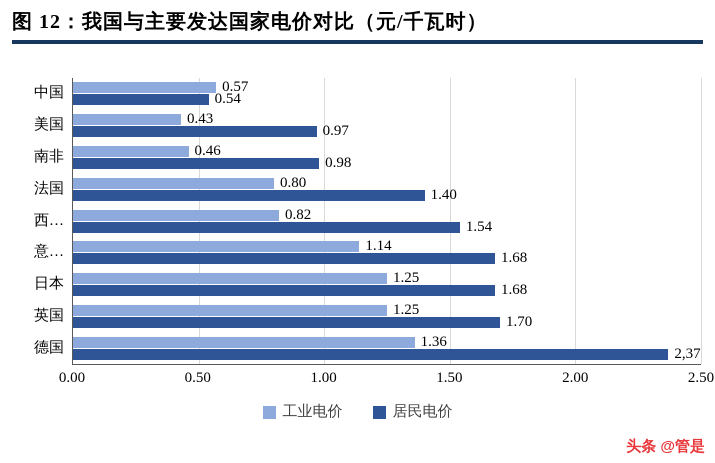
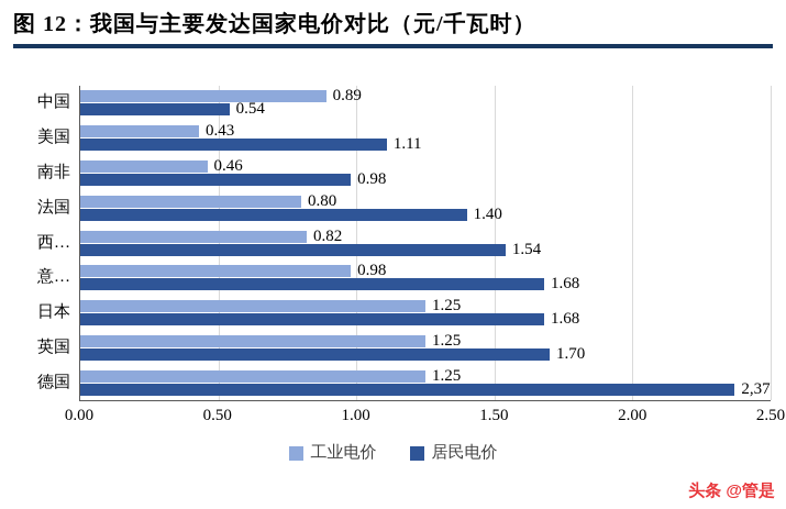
工业电价/中国: 0.57 -> 0.89
居民电价/美国: 0.97 -> 1.11
工业电价/意…: 1.14 -> 0.98
工业电价/德国: 1.36 -> 1.25
